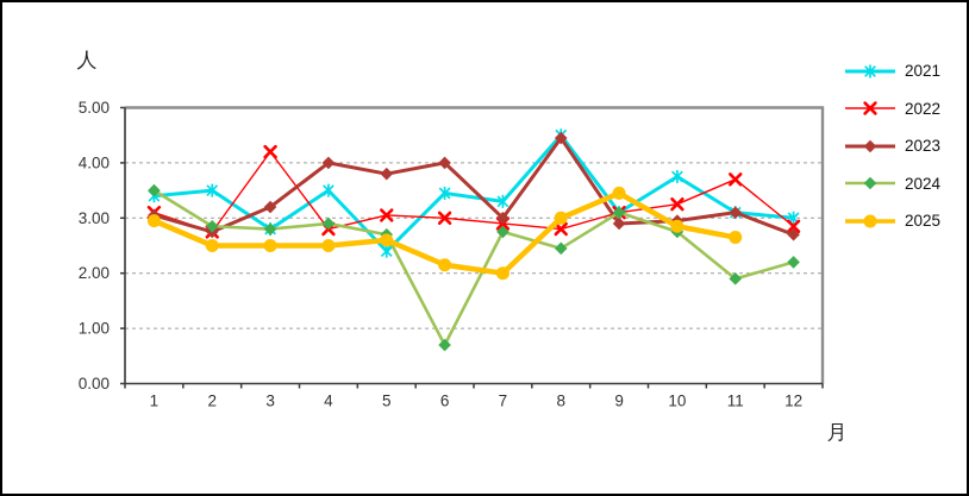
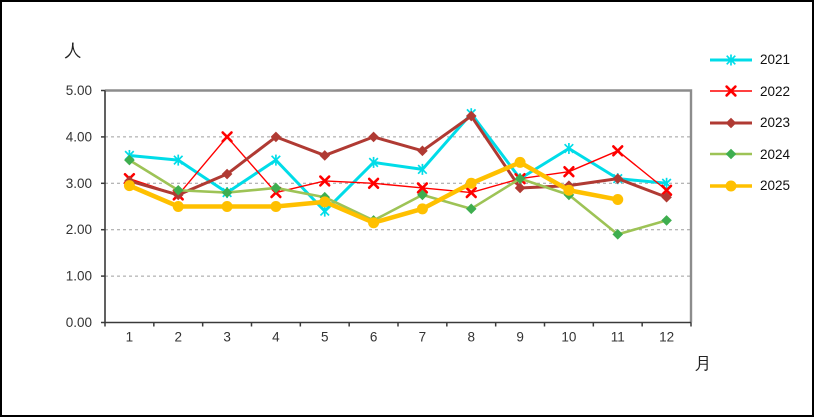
2021/1: 3.4 -> 3.6
2022/3: 4.2 -> 4.0
2023/5: 3.8 -> 3.6
2024/6: 0.7 -> 2.2
2023/7: 3.0 -> 3.7
2025/7: 2.0 -> 2.5
